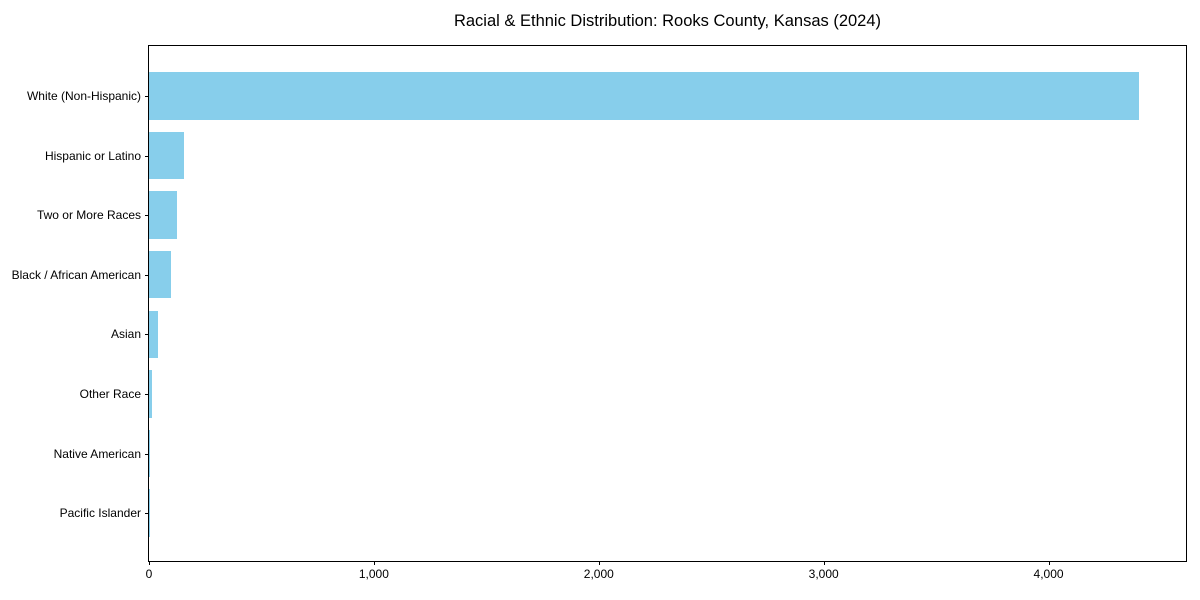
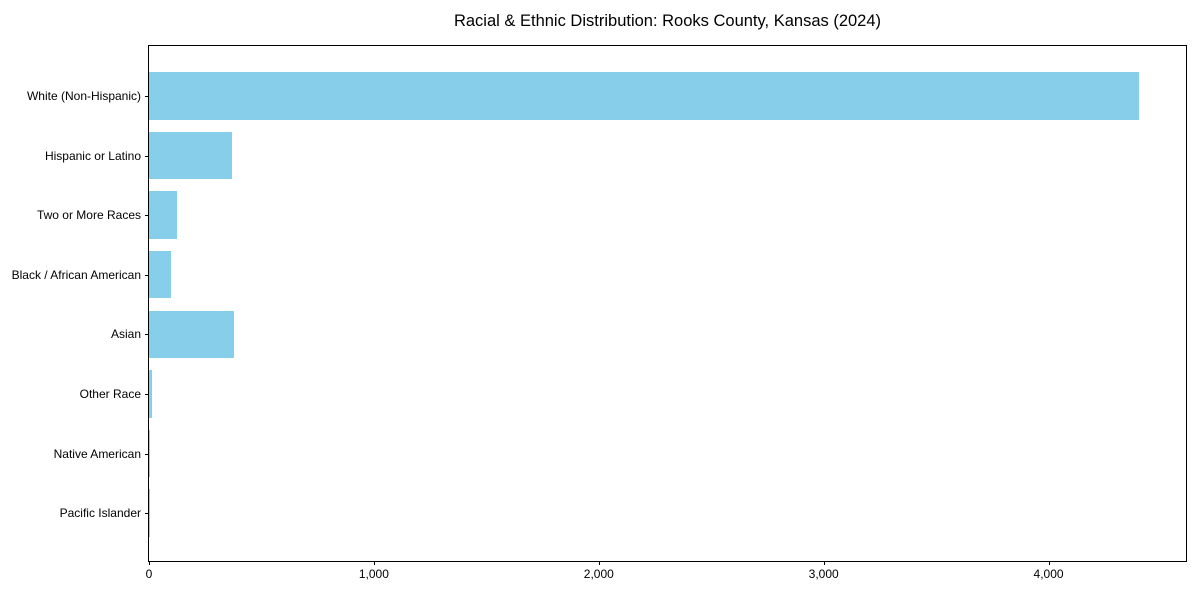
Hispanic or Latino: 160 -> 370
Asian: 40 -> 380
